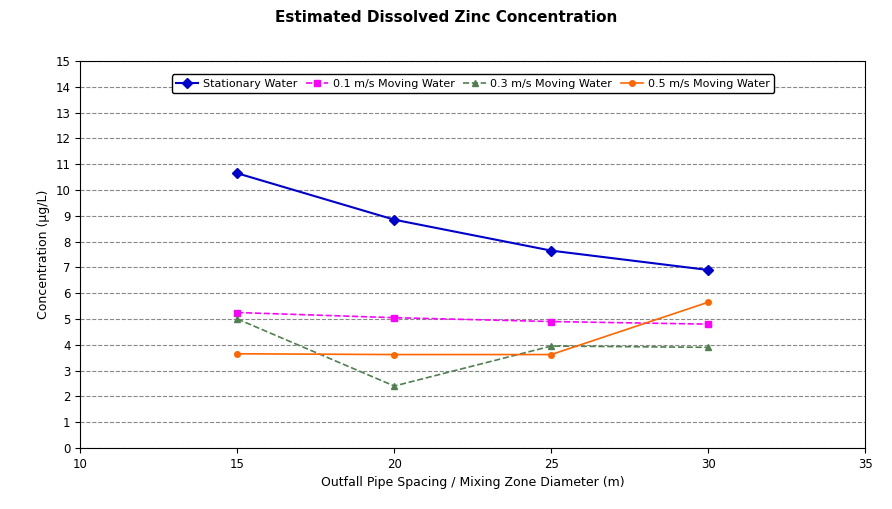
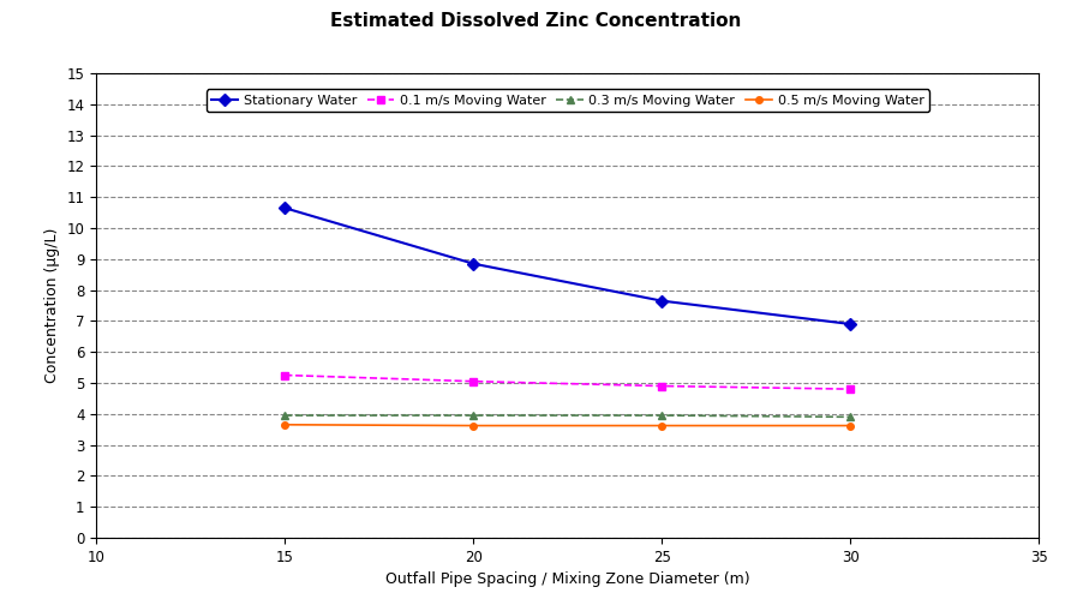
0.3 m/s Moving Water/15: 5.00 -> 3.95
0.3 m/s Moving Water/20: 2.40 -> 3.95
0.5 m/s Moving Water/30: 5.65 -> 3.62
